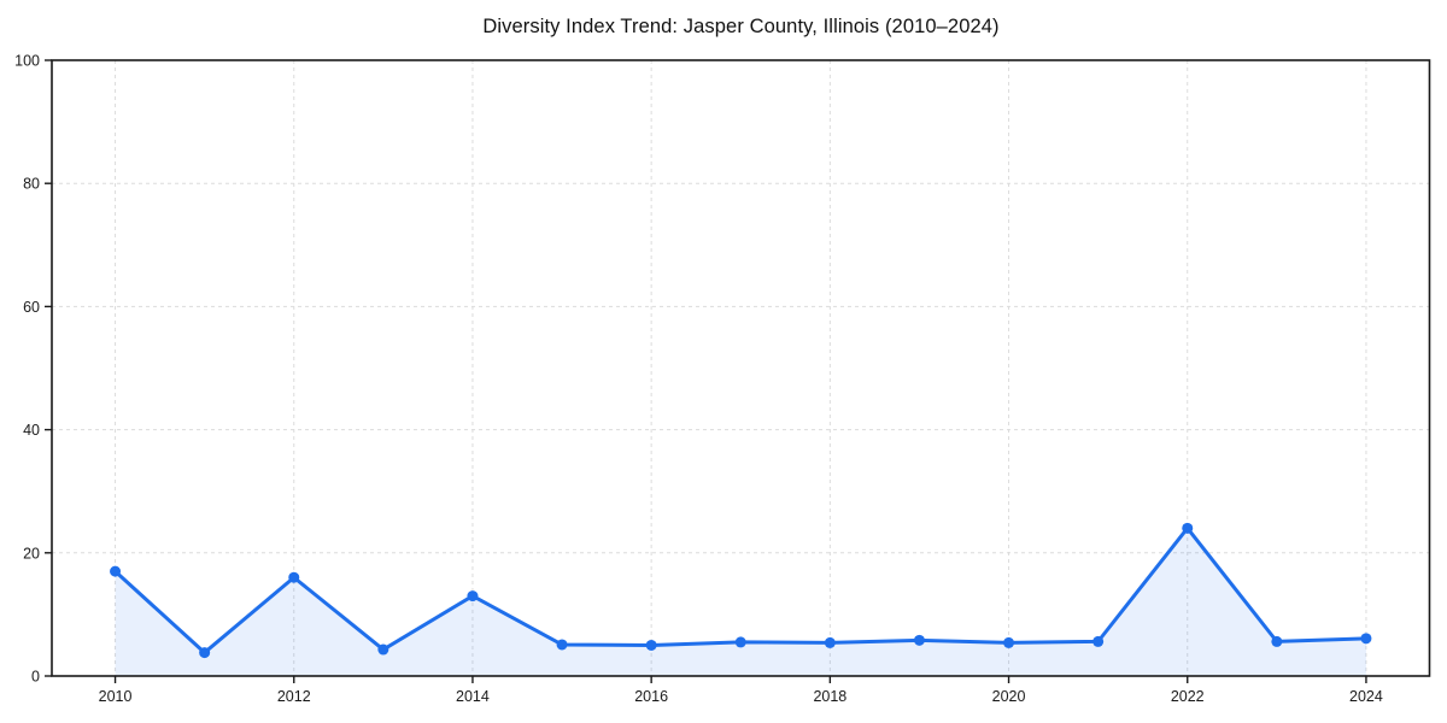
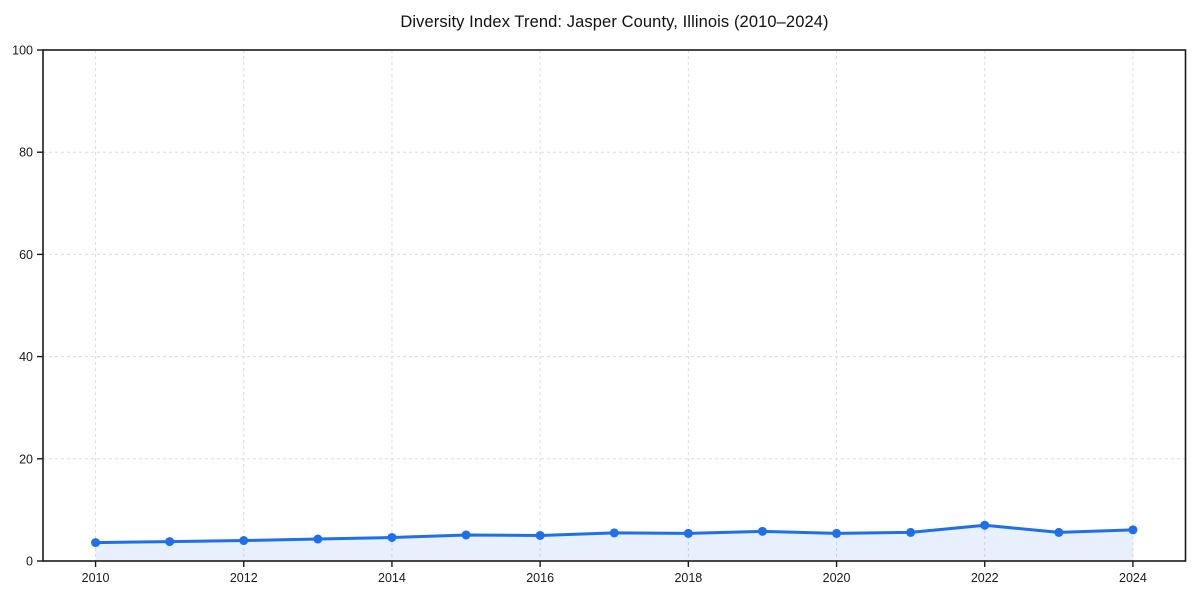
2010: 17 -> 4
2012: 16 -> 4
2014: 13 -> 5
2022: 24 -> 7
